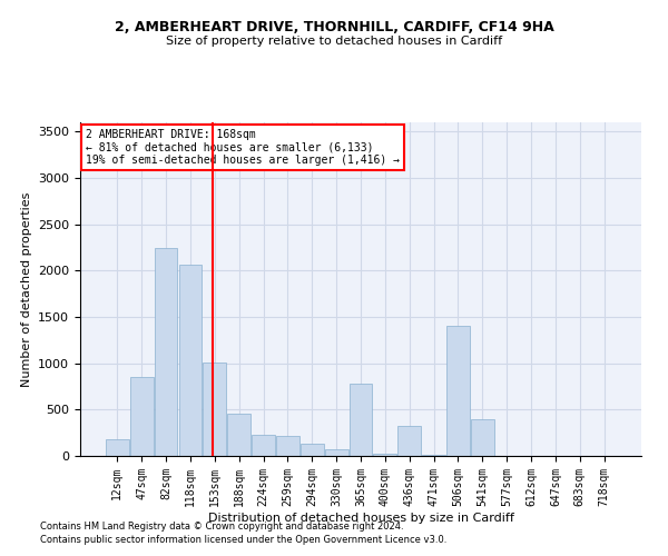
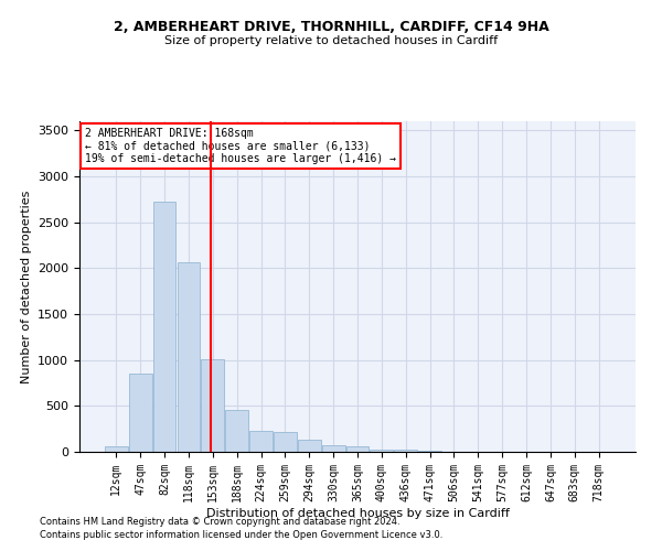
12sqm: 180 -> 60
82sqm: 2240 -> 2720
365sqm: 780 -> 60
436sqm: 320 -> 20
506sqm: 1400 -> 0
541sqm: 400 -> 0
